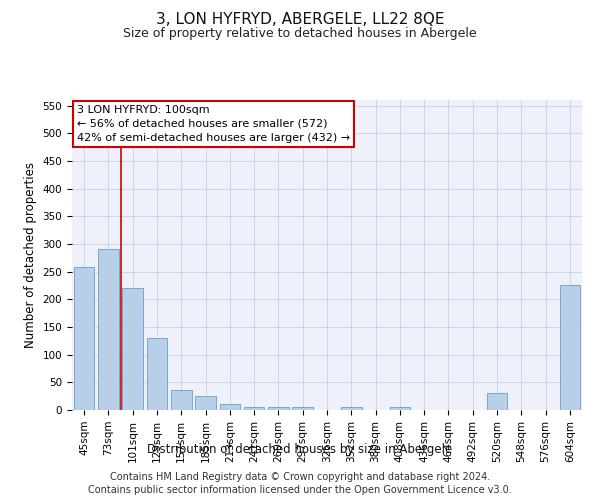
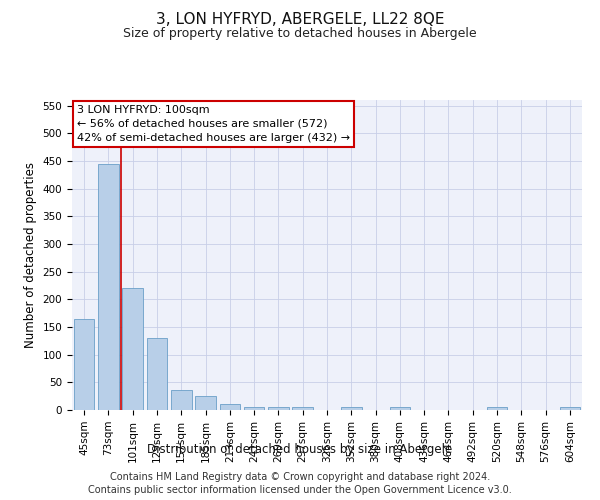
45sqm: 258 -> 165
73sqm: 290 -> 445
520sqm: 30 -> 5
604sqm: 226 -> 5
